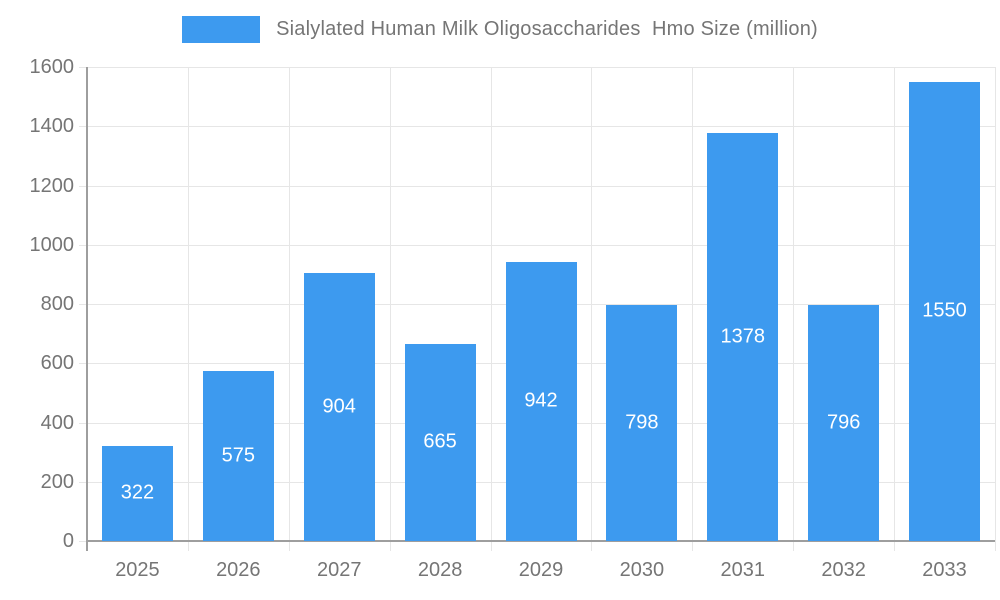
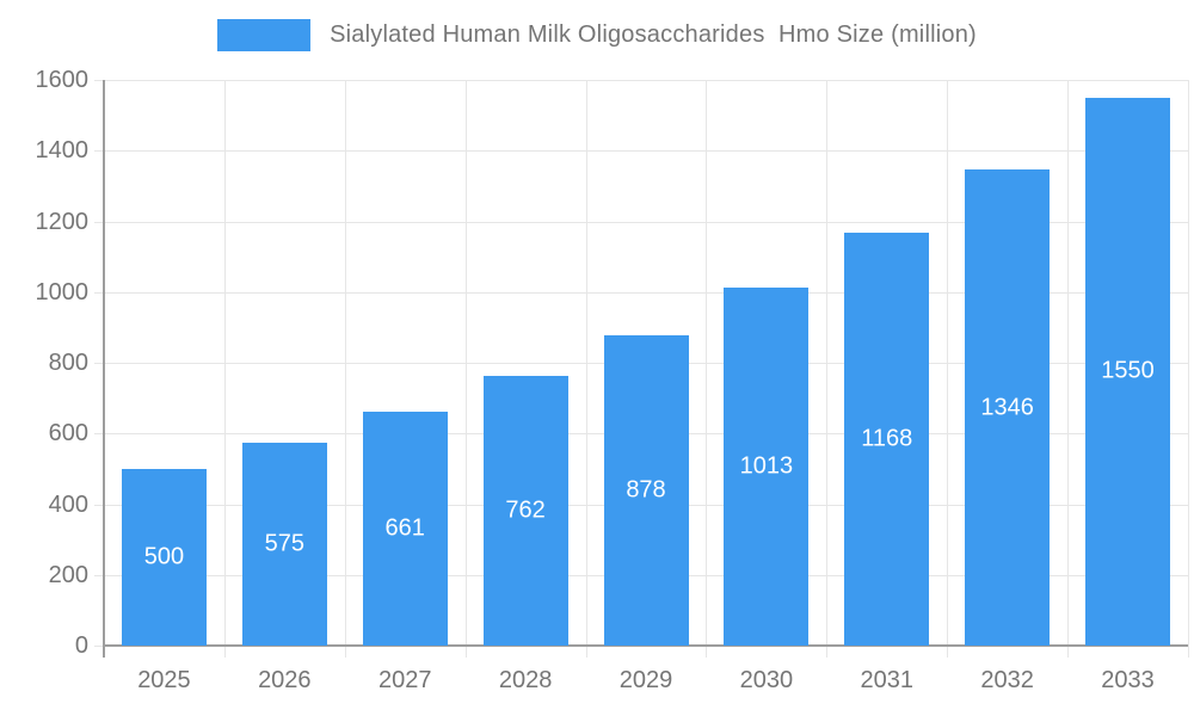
2025: 322 -> 500
2027: 904 -> 661
2028: 665 -> 762
2029: 942 -> 878
2030: 798 -> 1013
2031: 1378 -> 1168
2032: 796 -> 1346
